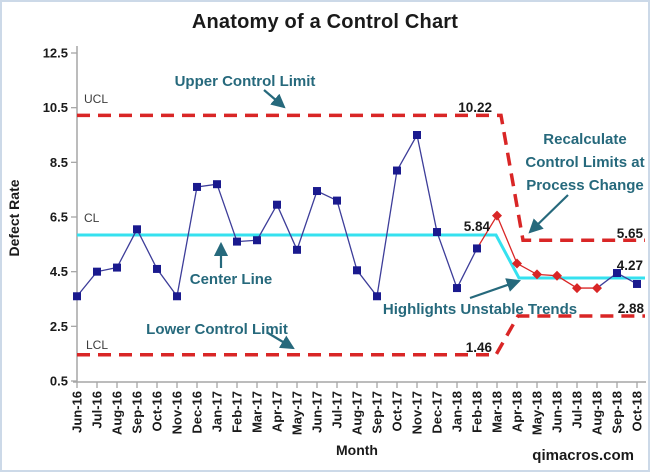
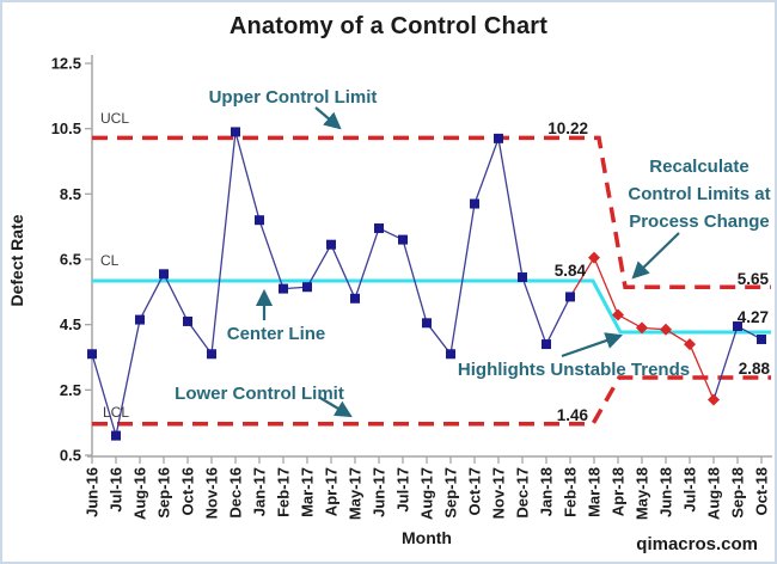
Jul-16: 4.5 -> 1.1
Dec-16: 7.6 -> 10.4
Nov-17: 9.5 -> 10.2
Aug-18: 3.9 -> 2.2
